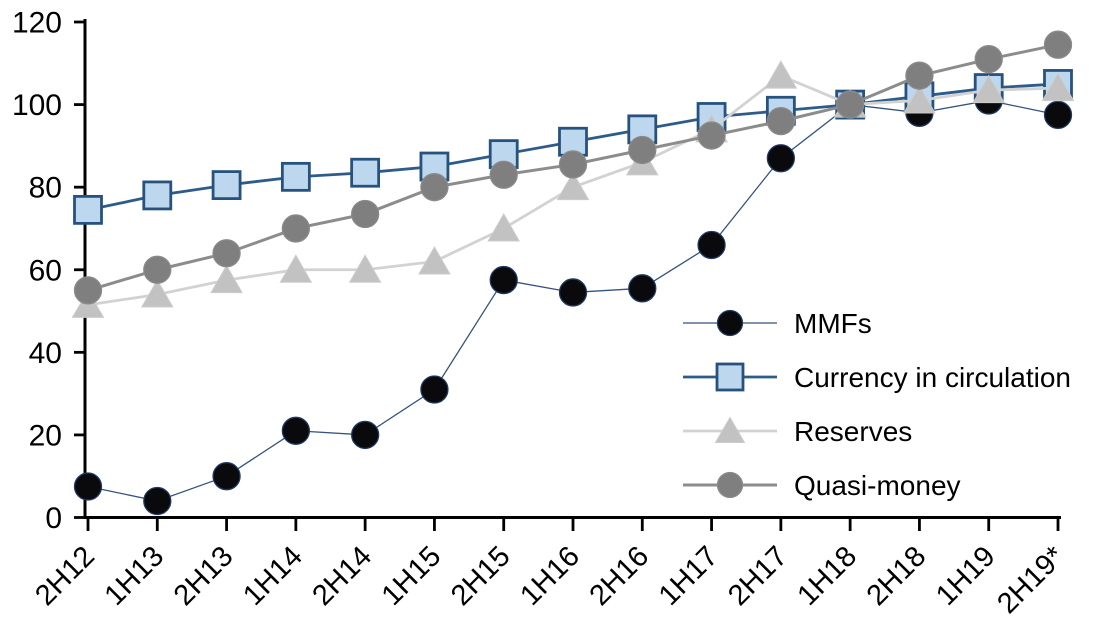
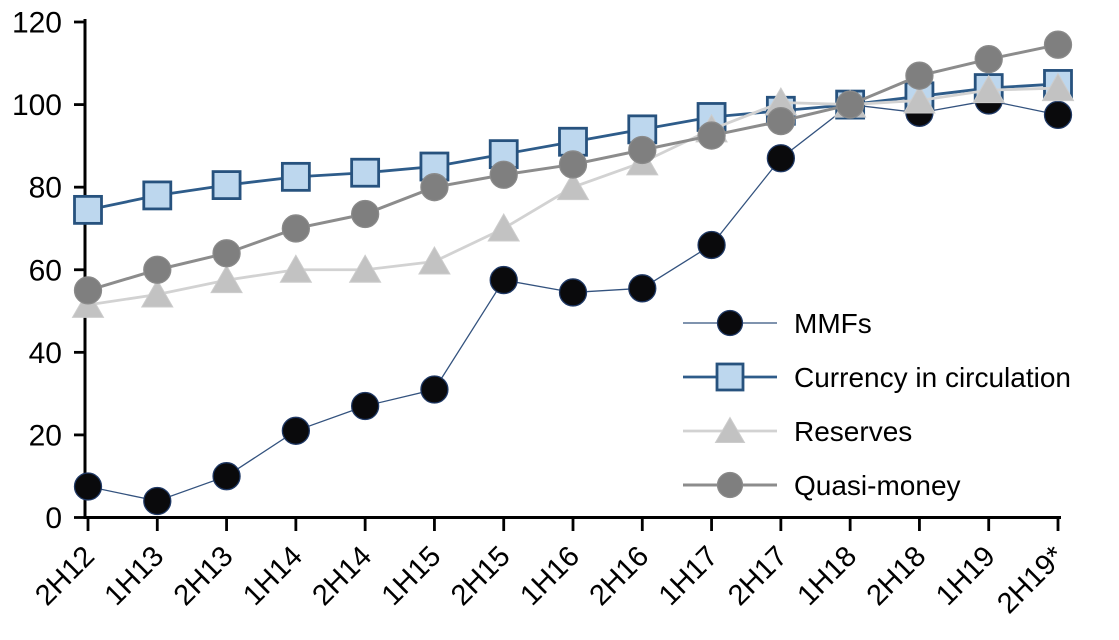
MMFs/2H14: 20 -> 27
Reserves/2H17: 107 -> 100
